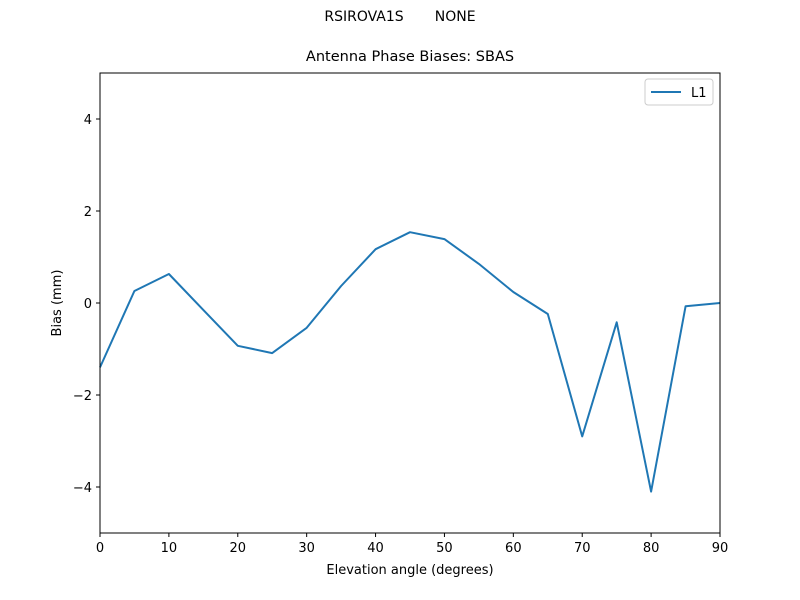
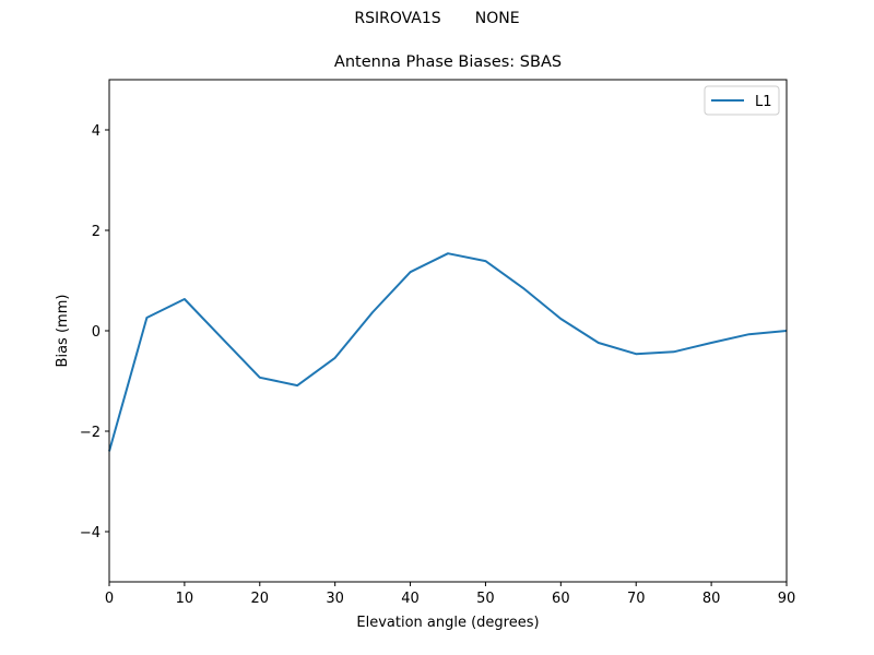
0: -1.4 -> -2.4
70: -2.9 -> -0.5
80: -4.1 -> -0.2
